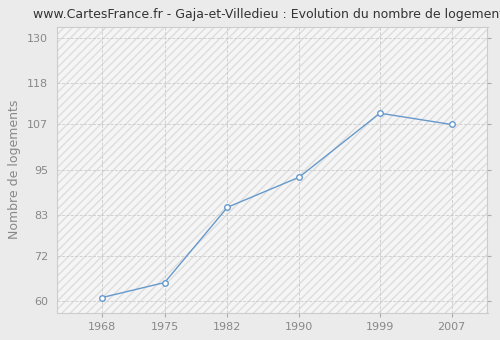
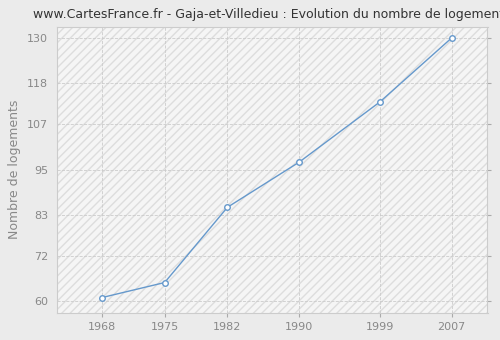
1990: 93 -> 97
1999: 110 -> 113
2007: 107 -> 130
